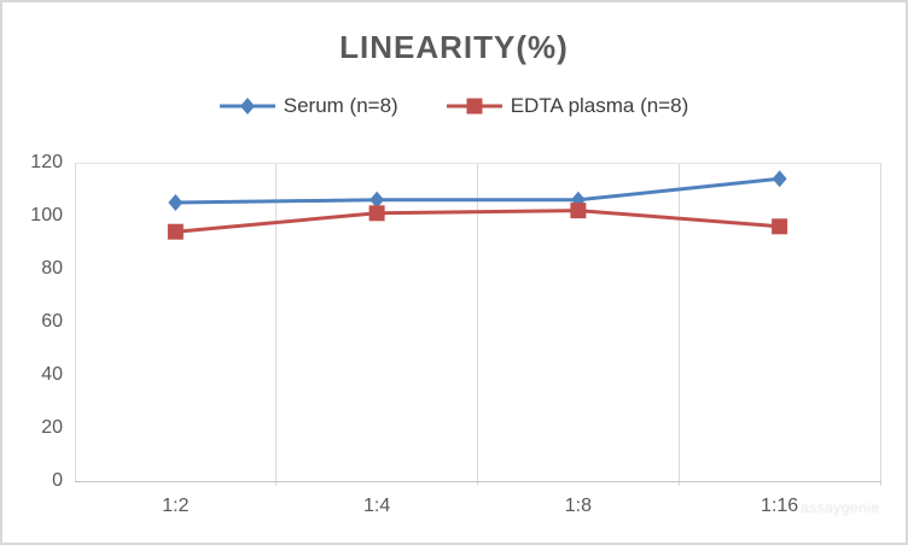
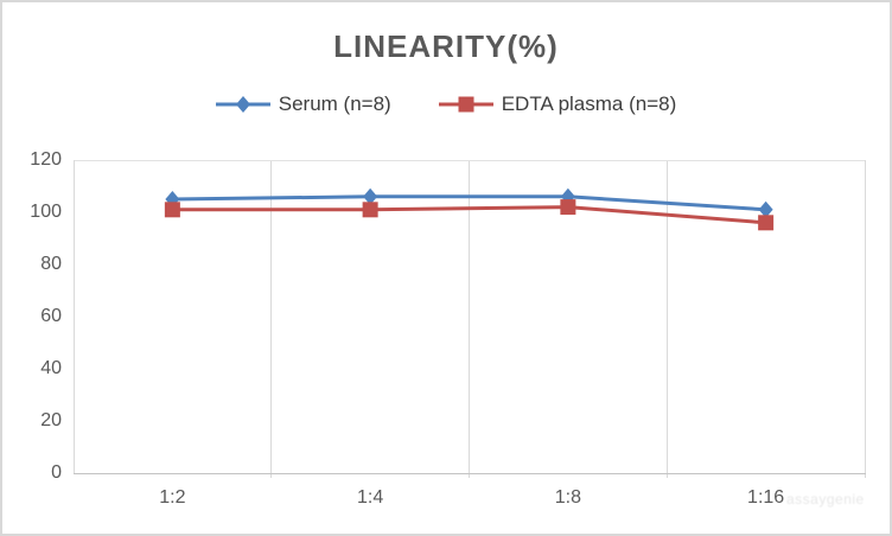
EDTA plasma (n=8)/1:2: 94 -> 101
Serum (n=8)/1:16: 114 -> 101
